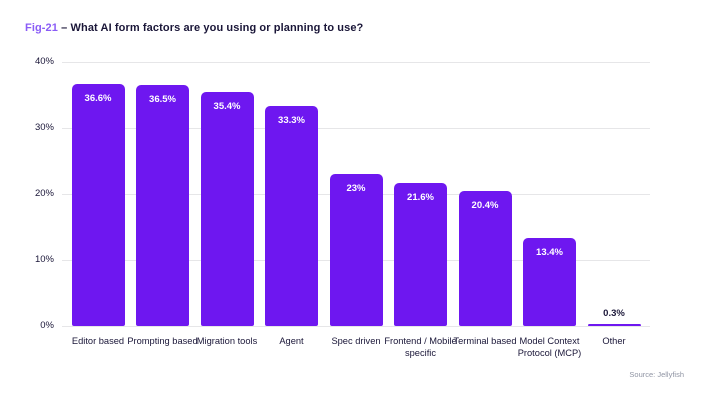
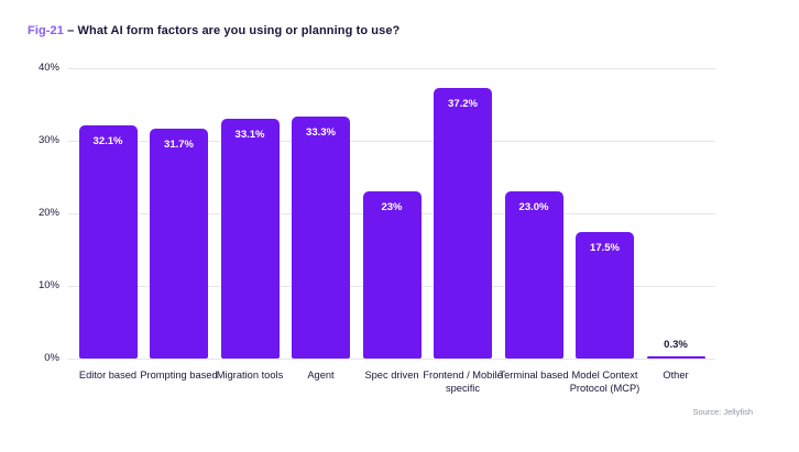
Editor based: 36.6% -> 32.1%
Prompting based: 36.5% -> 31.7%
Migration tools: 35.4% -> 33.1%
Frontend / Mobile specific: 21.6% -> 37.2%
Terminal based: 20.4% -> 23.0%
Model Context Protocol (MCP): 13.4% -> 17.5%
